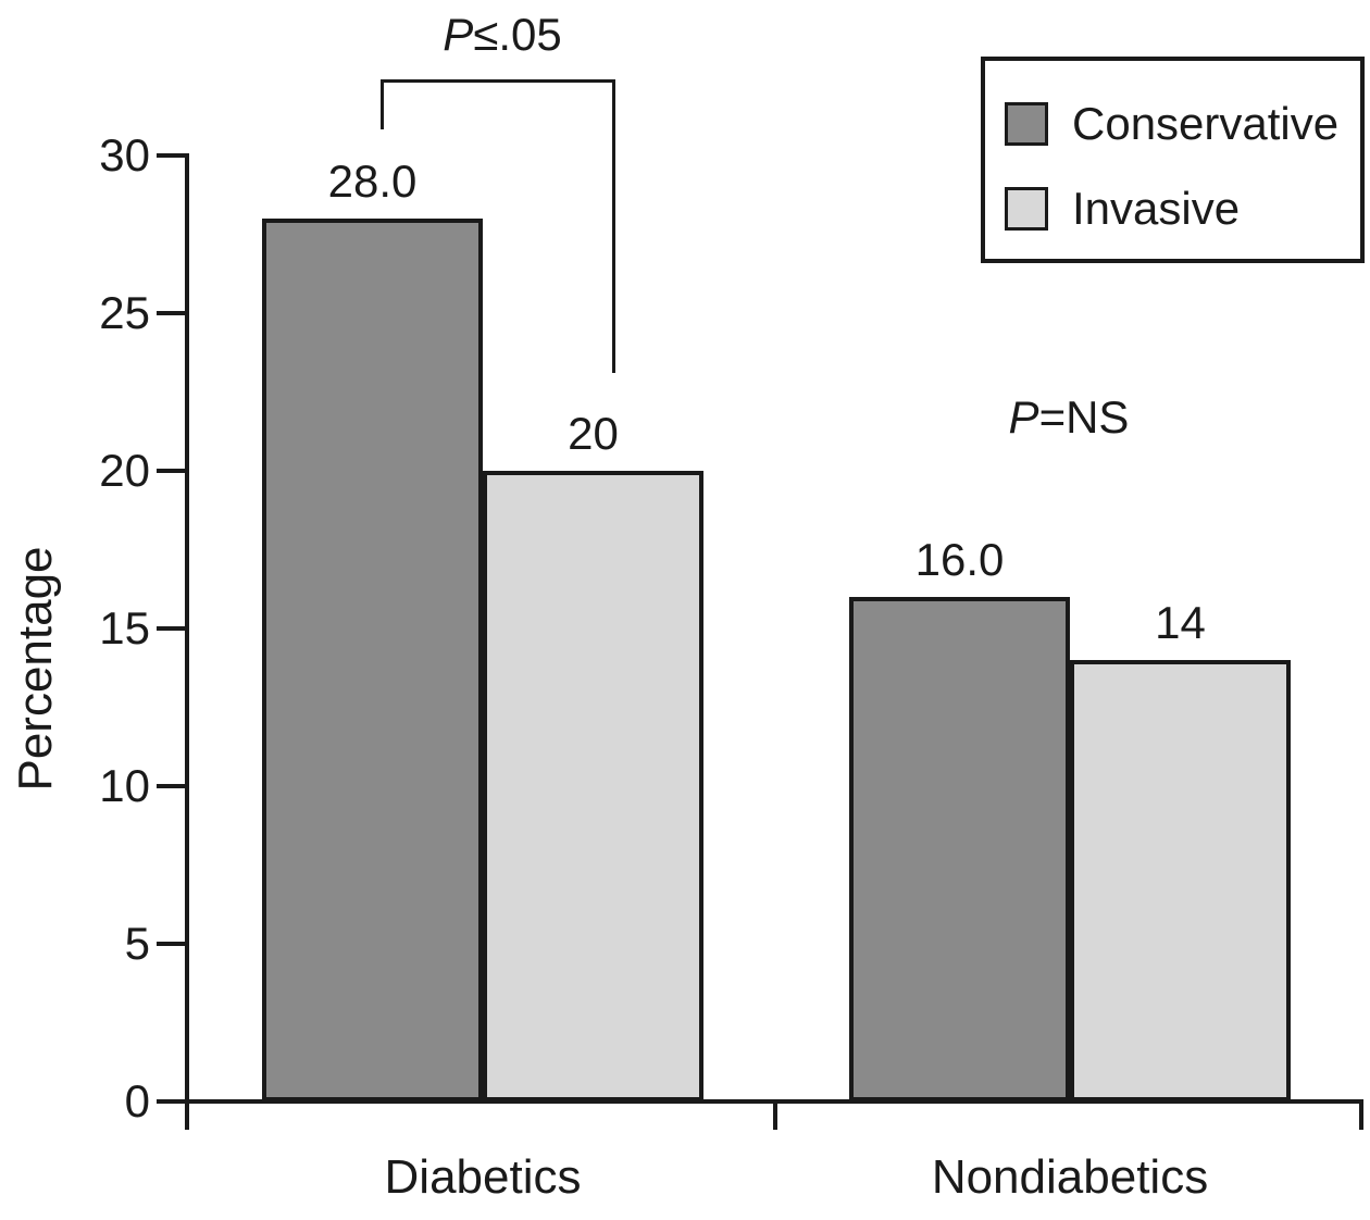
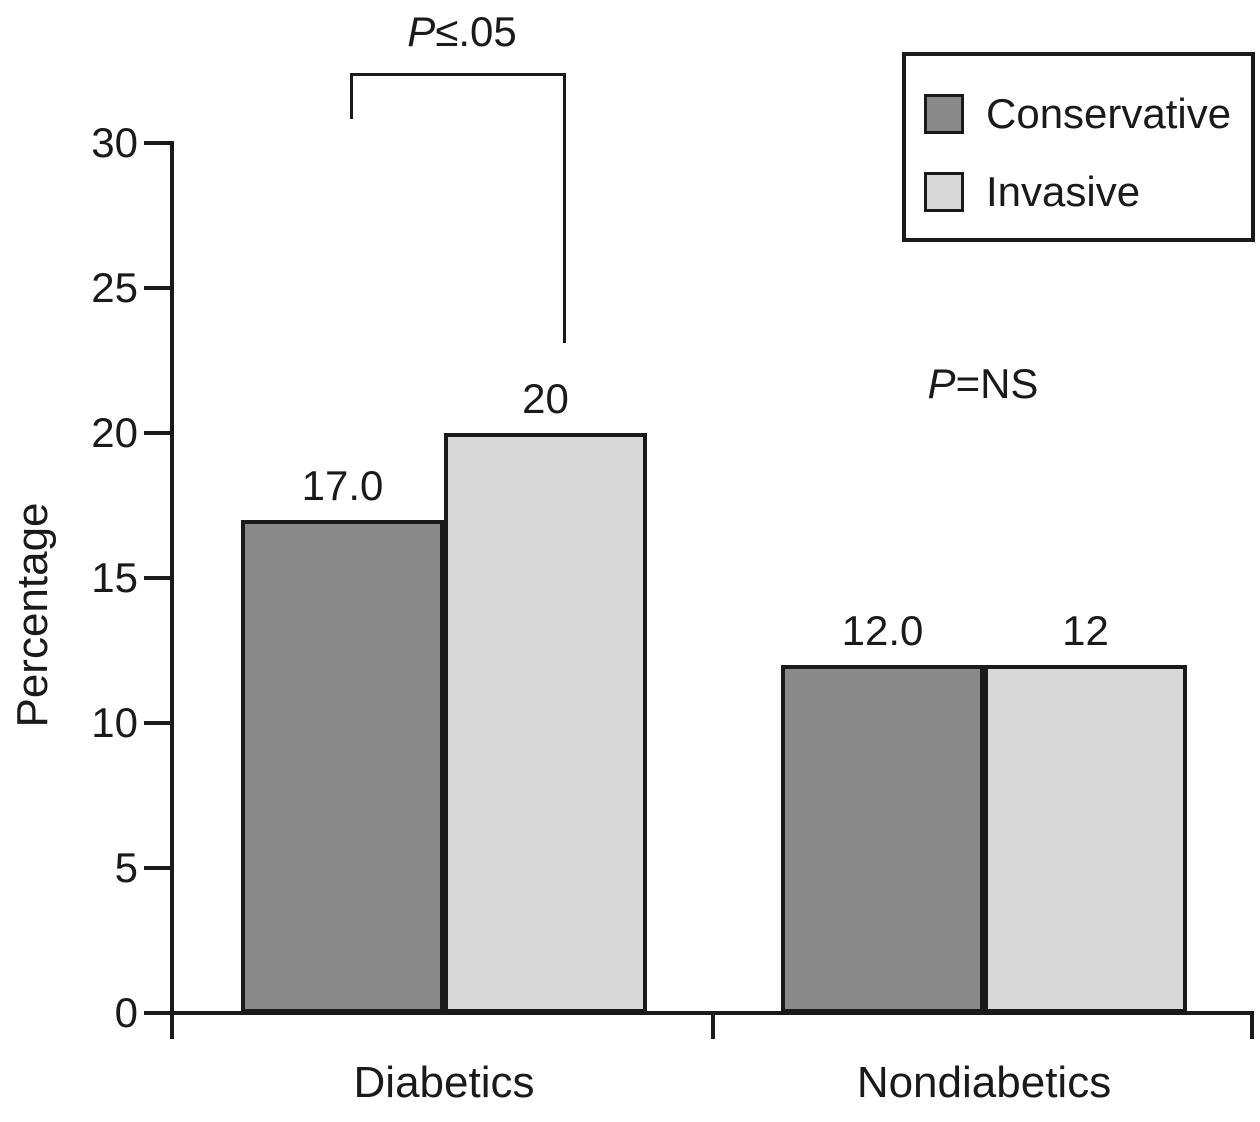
Conservative/Diabetics: 28.0 -> 17.0
Conservative/Nondiabetics: 16.0 -> 12.0
Invasive/Nondiabetics: 14 -> 12
